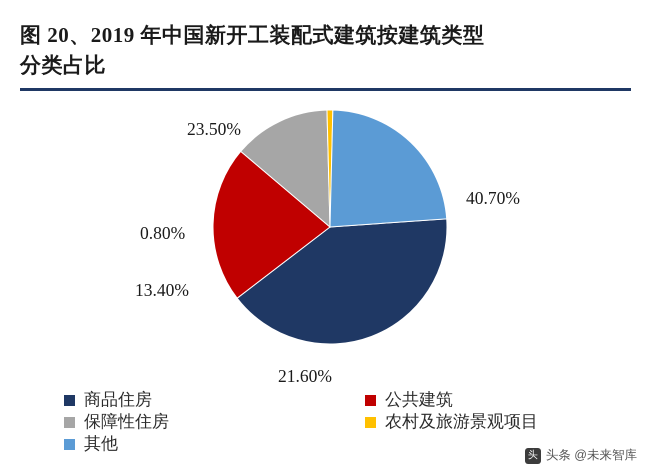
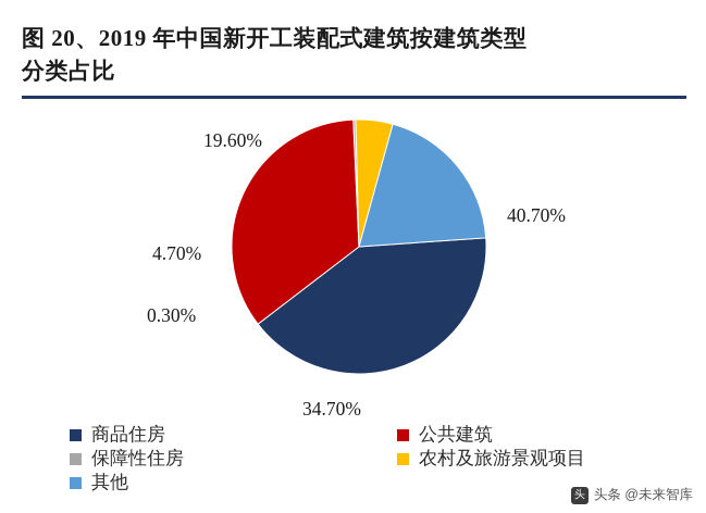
公共建筑: 21.60% -> 34.70%
保障性住房: 13.40% -> 0.30%
农村及旅游景观项目: 0.80% -> 4.70%
其他: 23.50% -> 19.60%
